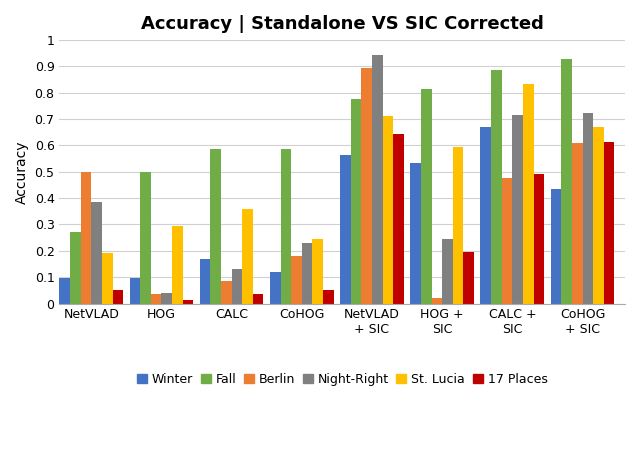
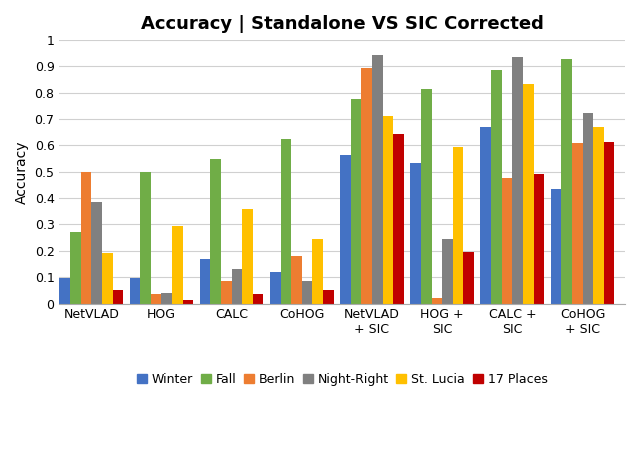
Fall/CALC: 0.585 -> 0.550
Fall/CoHOG: 0.585 -> 0.625
Night-Right/CoHOG: 0.230 -> 0.085
Night-Right/CALC + SIC: 0.715 -> 0.935
